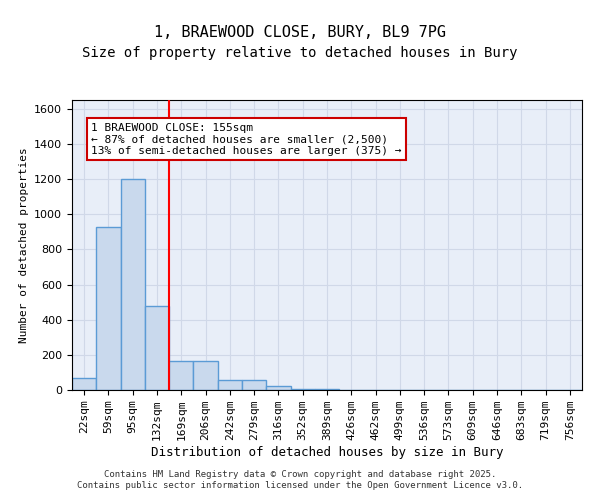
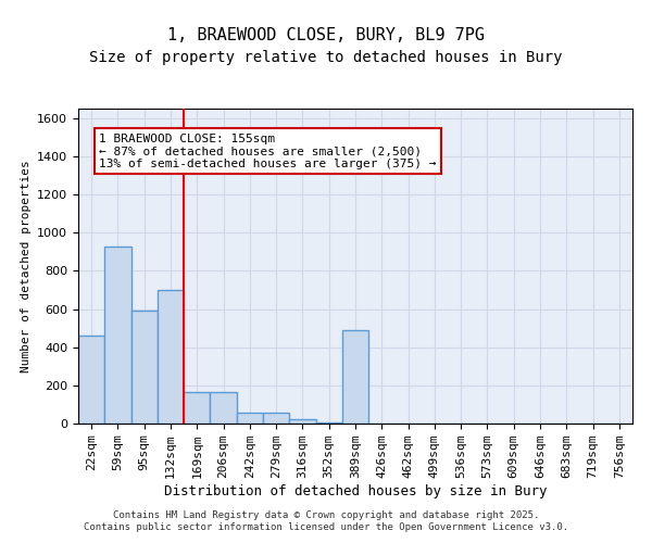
22sqm: 70 -> 460
95sqm: 1200 -> 590
132sqm: 480 -> 700
389sqm: 0 -> 490
